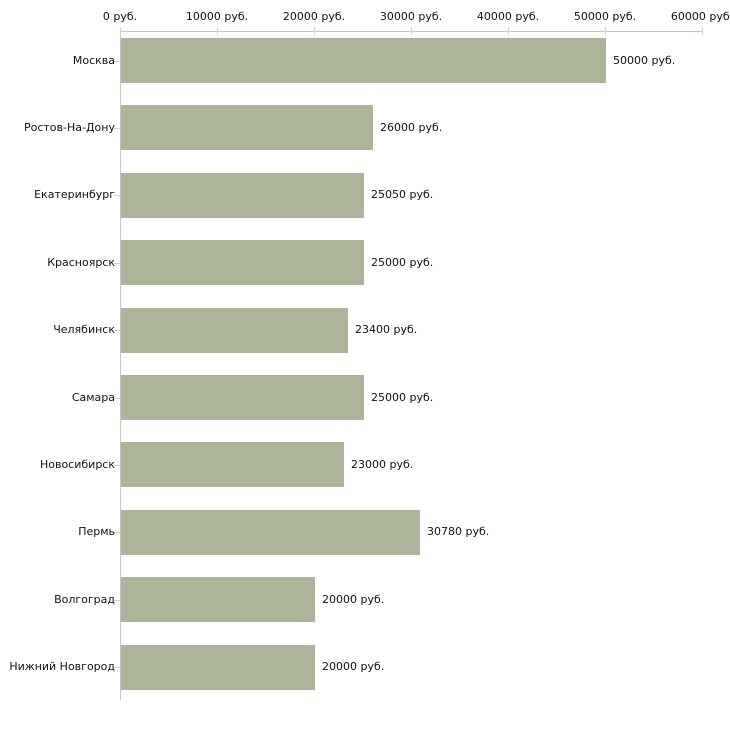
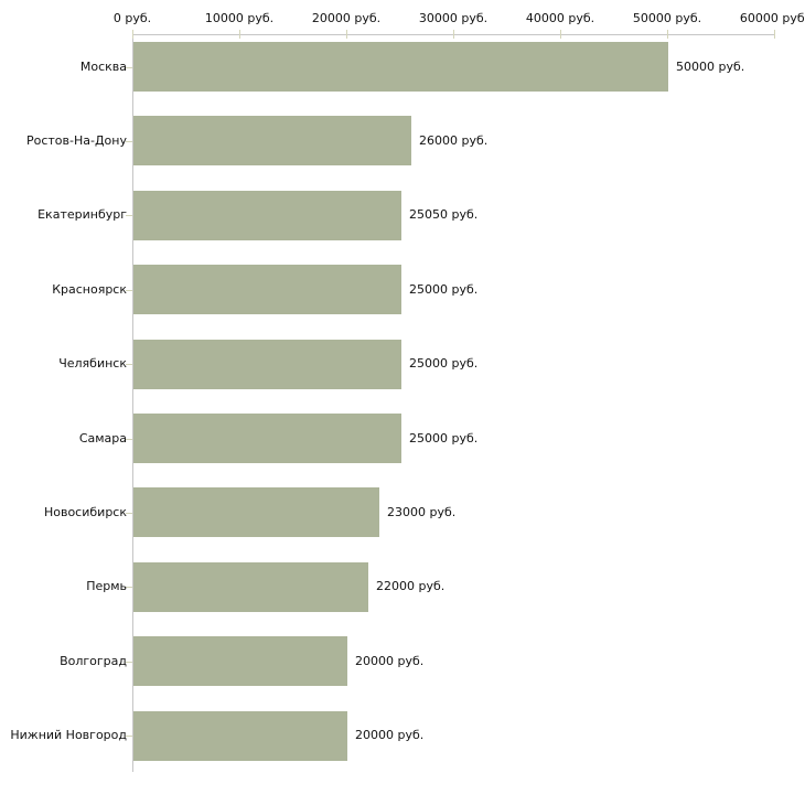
Челябинск: 23400 -> 25000
Пермь: 30780 -> 22000
